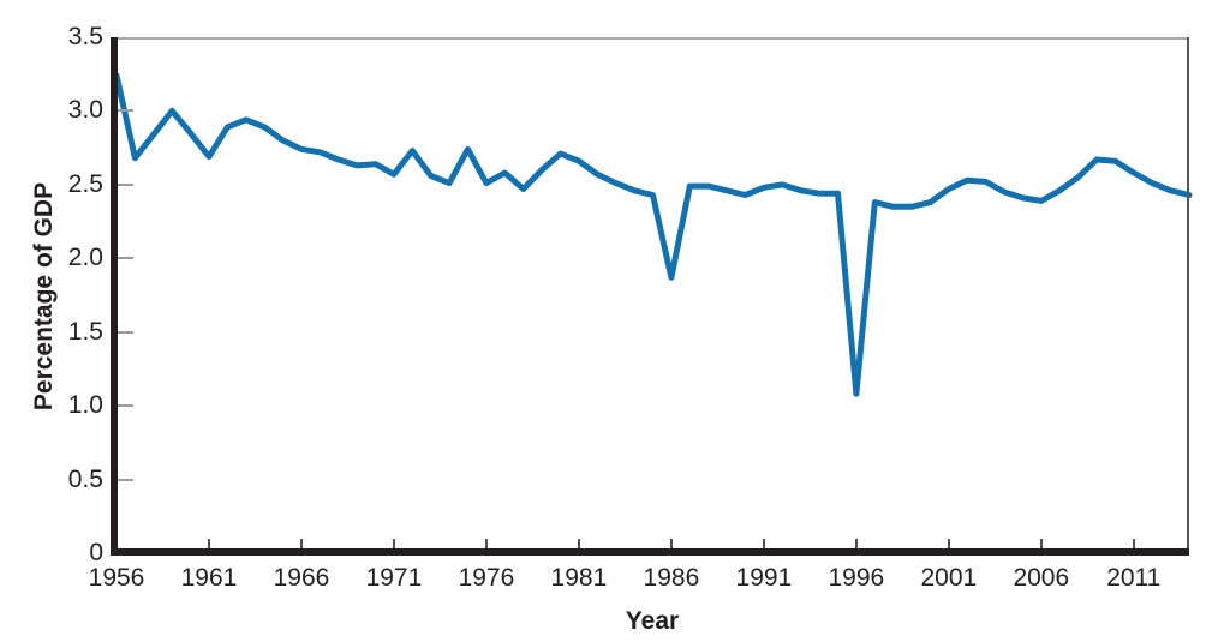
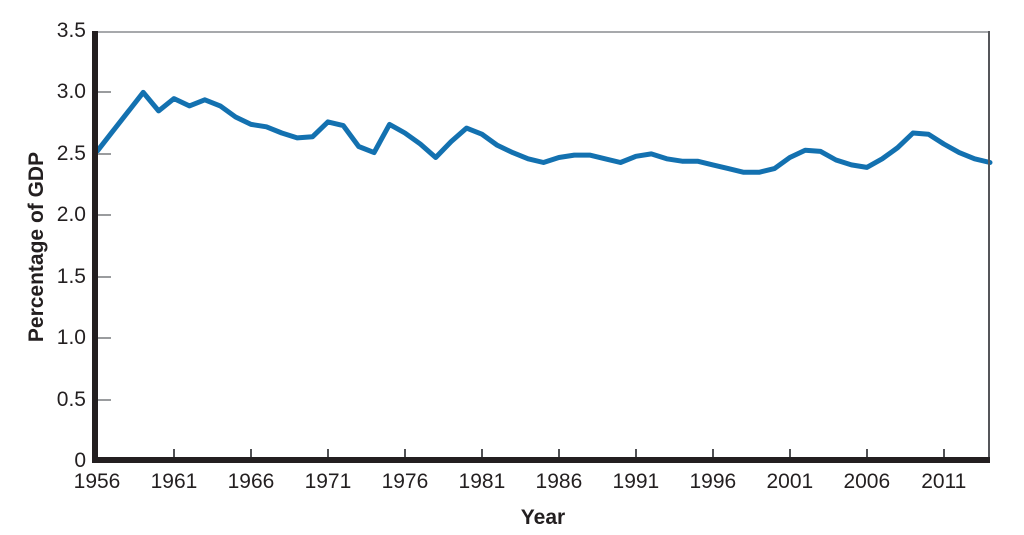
1956: 3.24 -> 2.52
1961: 2.69 -> 2.95
1971: 2.57 -> 2.76
1976: 2.51 -> 2.67
1986: 1.87 -> 2.47
1996: 1.08 -> 2.41
